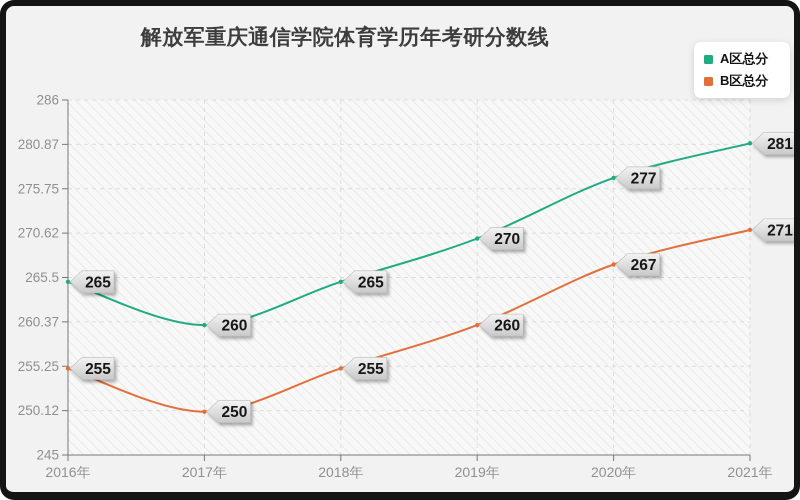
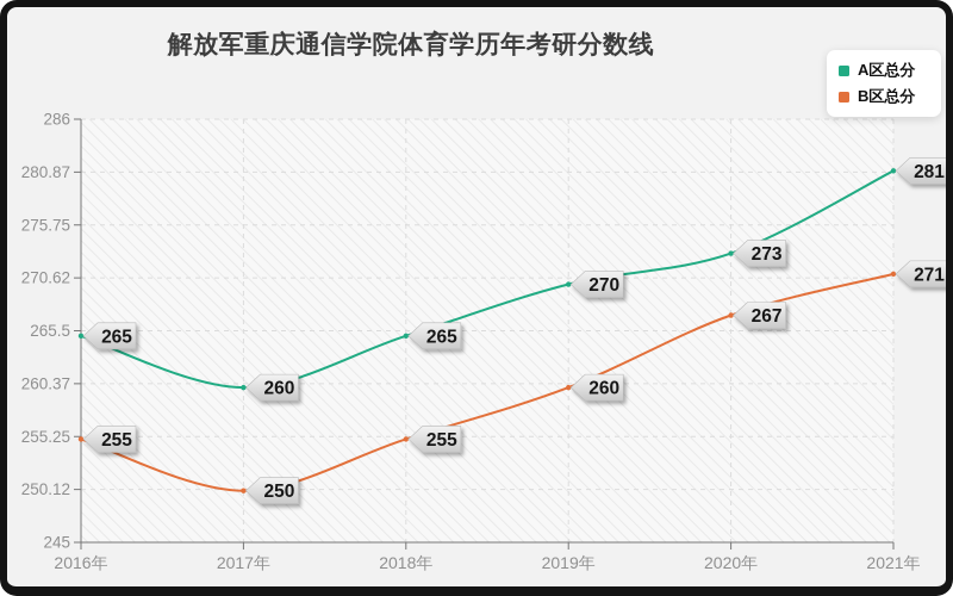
A区总分/2020年: 277 -> 273
